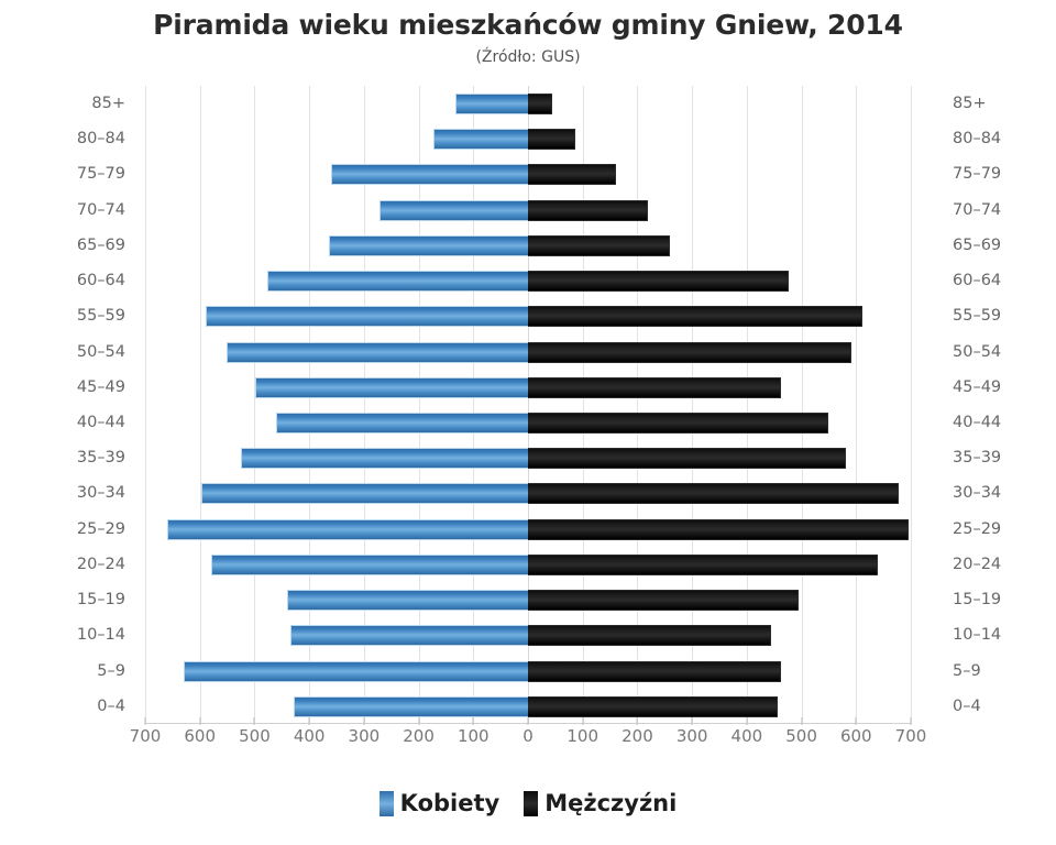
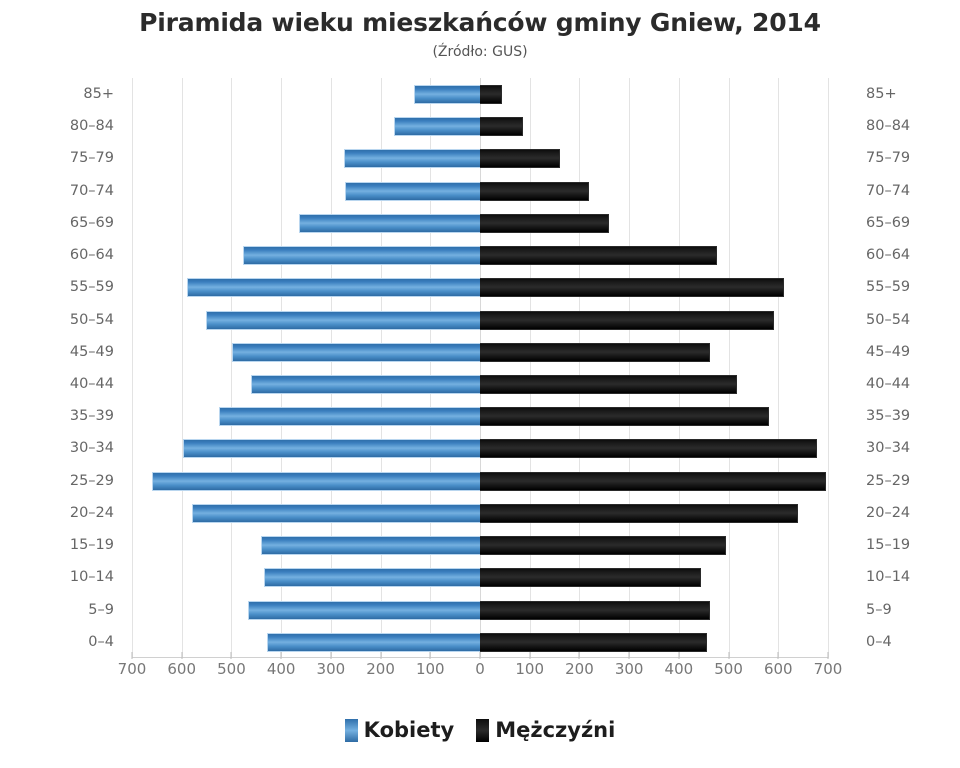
Kobiety/75–79: 360 -> 270
Mężczyźni/40–44: 550 -> 520
Kobiety/5–9: 630 -> 470
